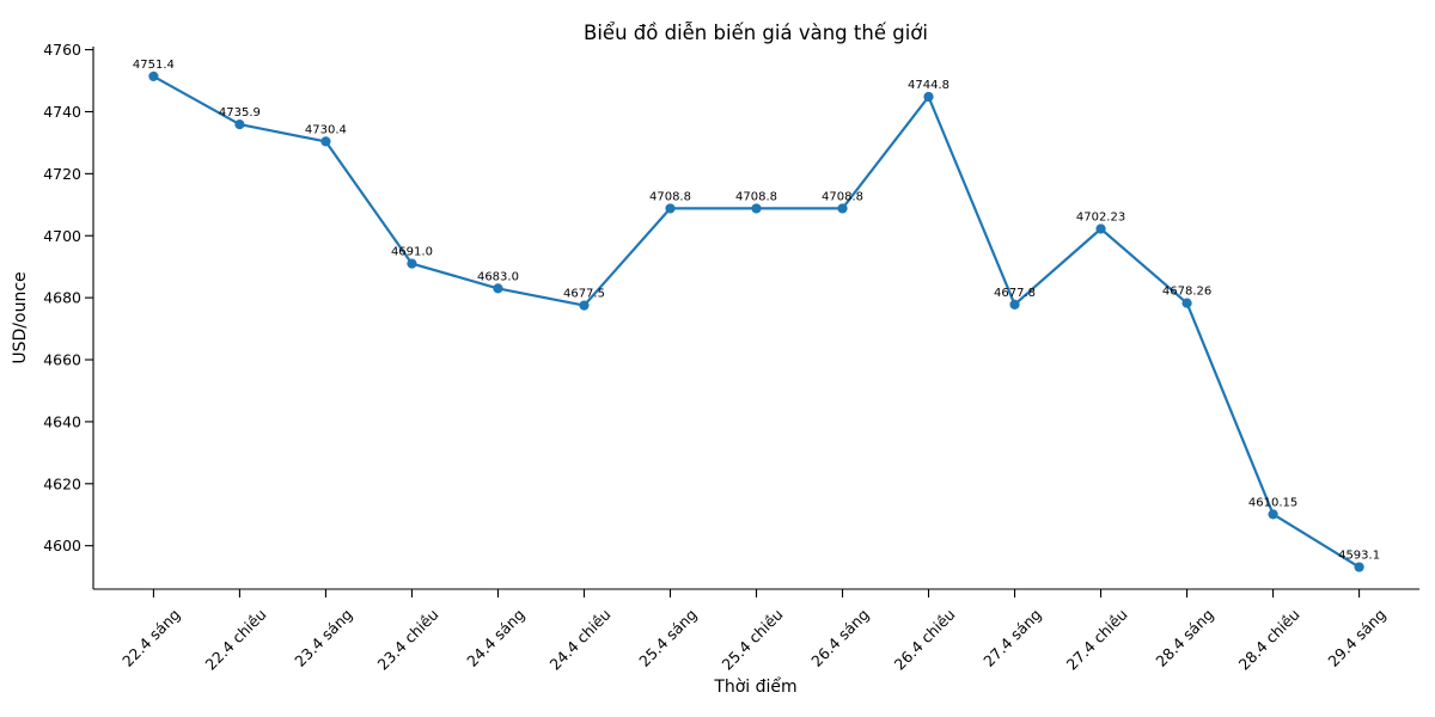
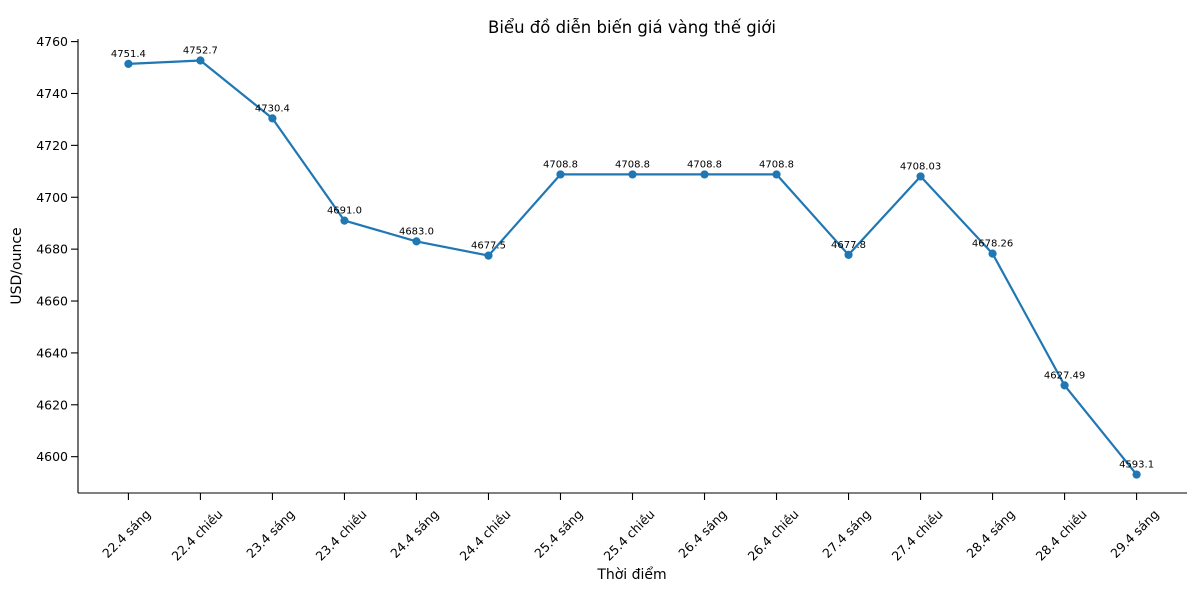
22.4 chiều: 4735.9 -> 4752.7
26.4 chiều: 4744.8 -> 4708.8
27.4 chiều: 4702.23 -> 4708.03
28.4 chiều: 4610.15 -> 4627.49
